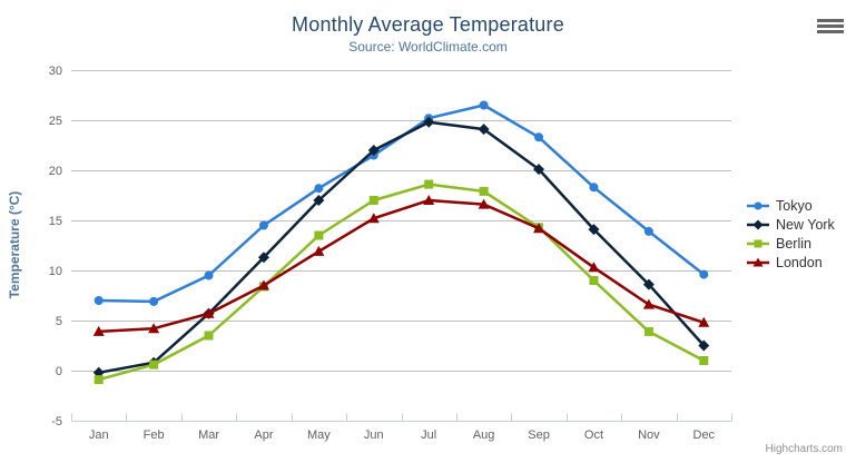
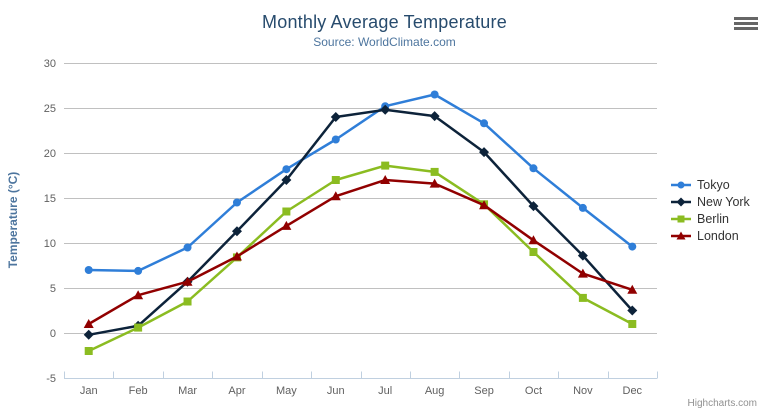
Berlin/Jan: -1 -> -2
London/Jan: 4 -> 1
New York/Jun: 22 -> 24
